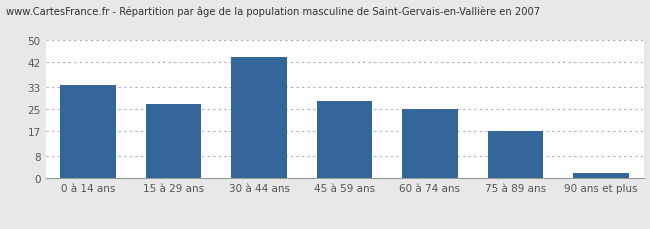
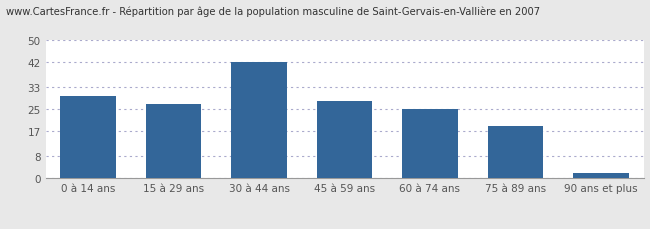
0 à 14 ans: 34 -> 30
30 à 44 ans: 44 -> 42
75 à 89 ans: 17 -> 19
